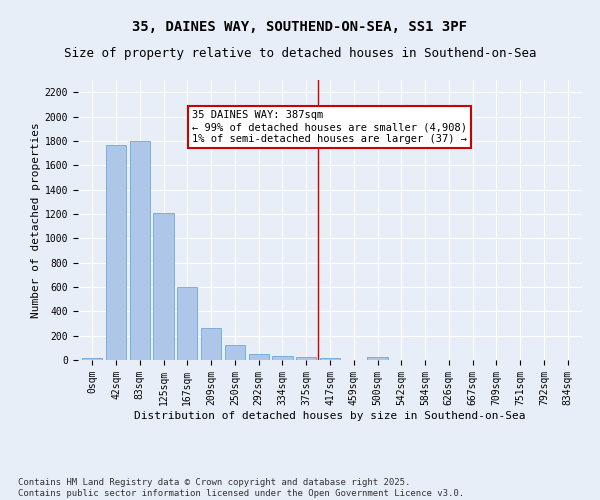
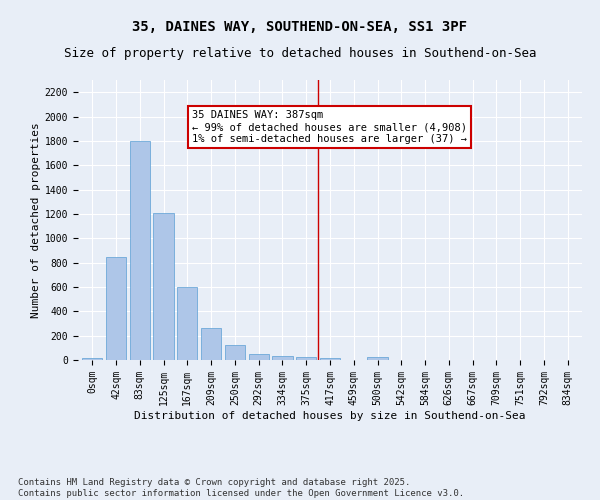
42sqm: 1770 -> 850
